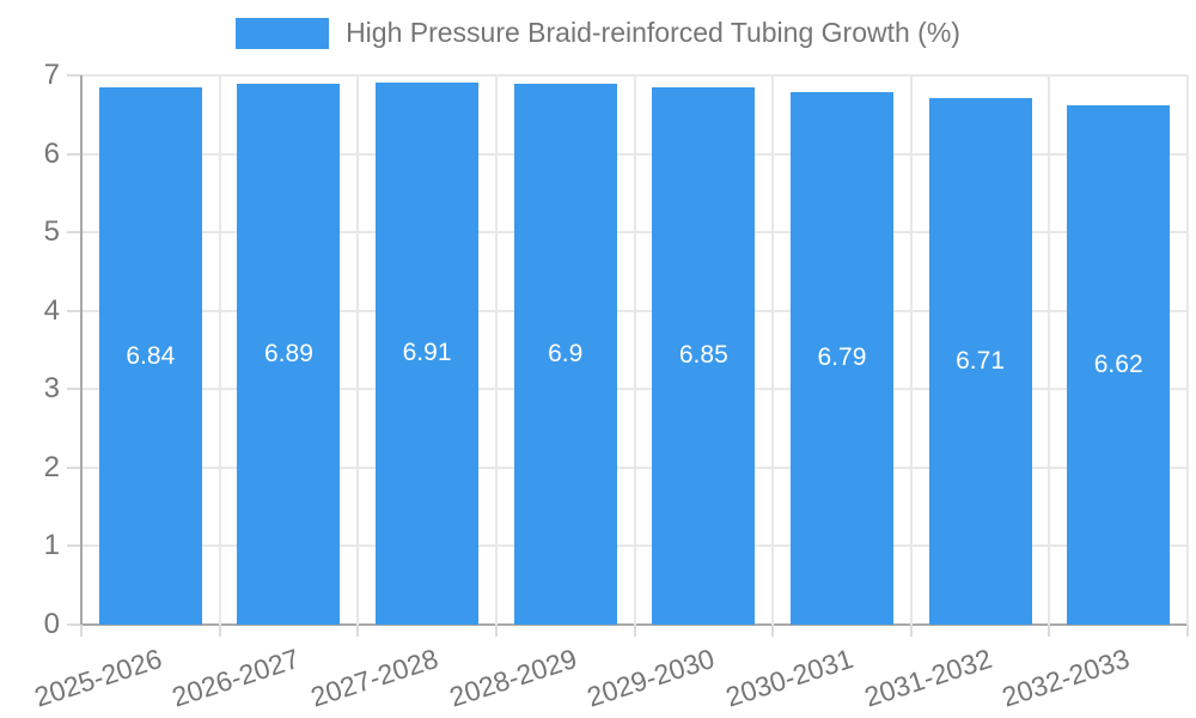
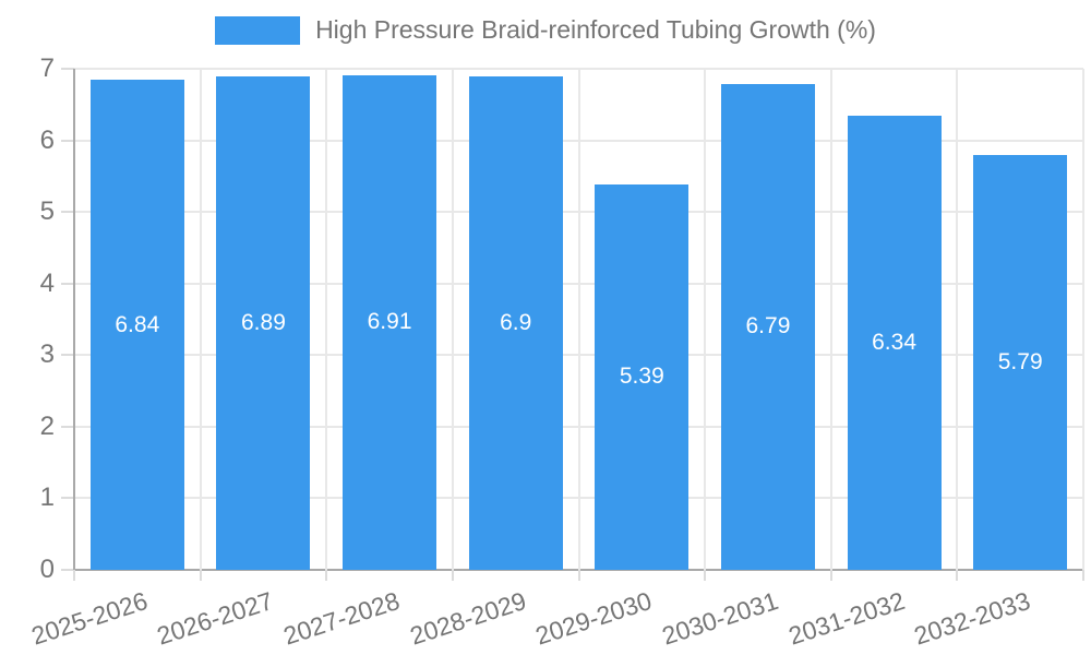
2029-2030: 6.85 -> 5.39
2031-2032: 6.71 -> 6.34
2032-2033: 6.62 -> 5.79
